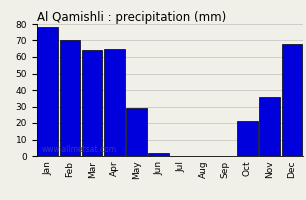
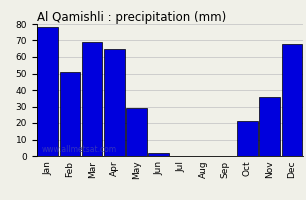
Feb: 70 -> 51
Mar: 64 -> 69
